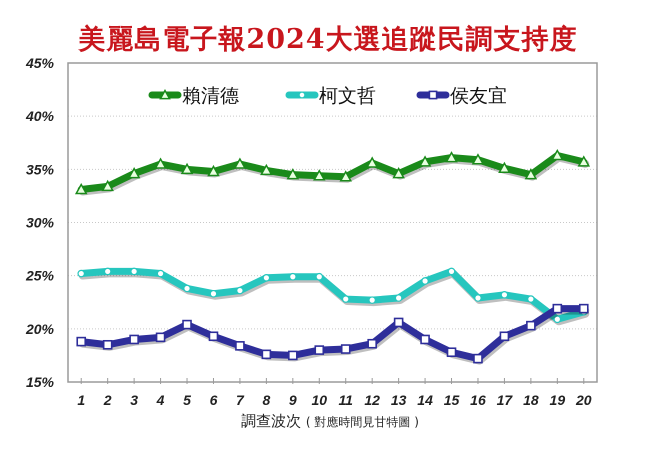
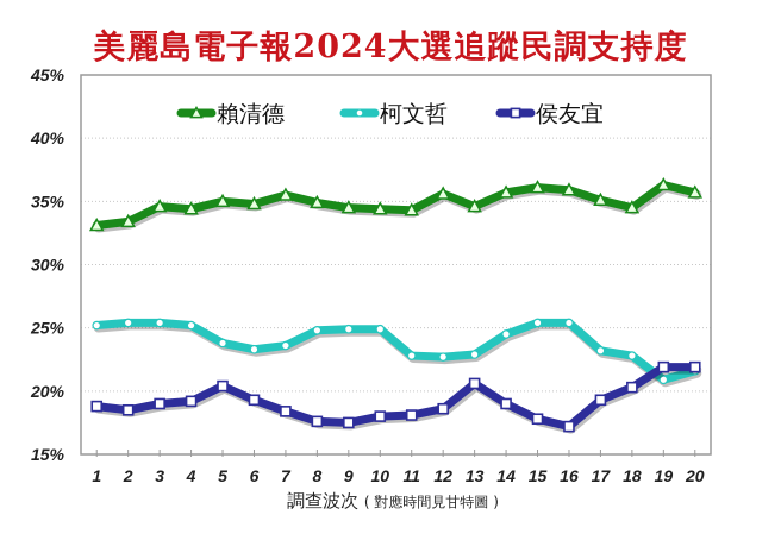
賴清德/4: 35.5% -> 34.4%
柯文哲/16: 22.9% -> 25.4%
